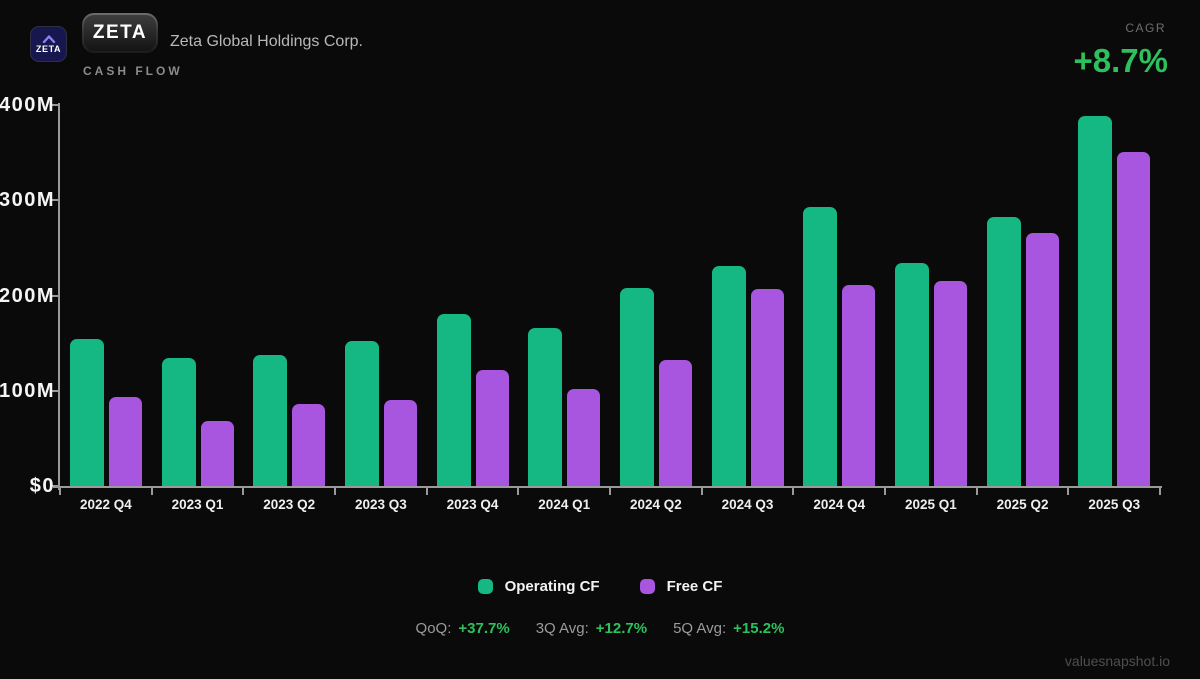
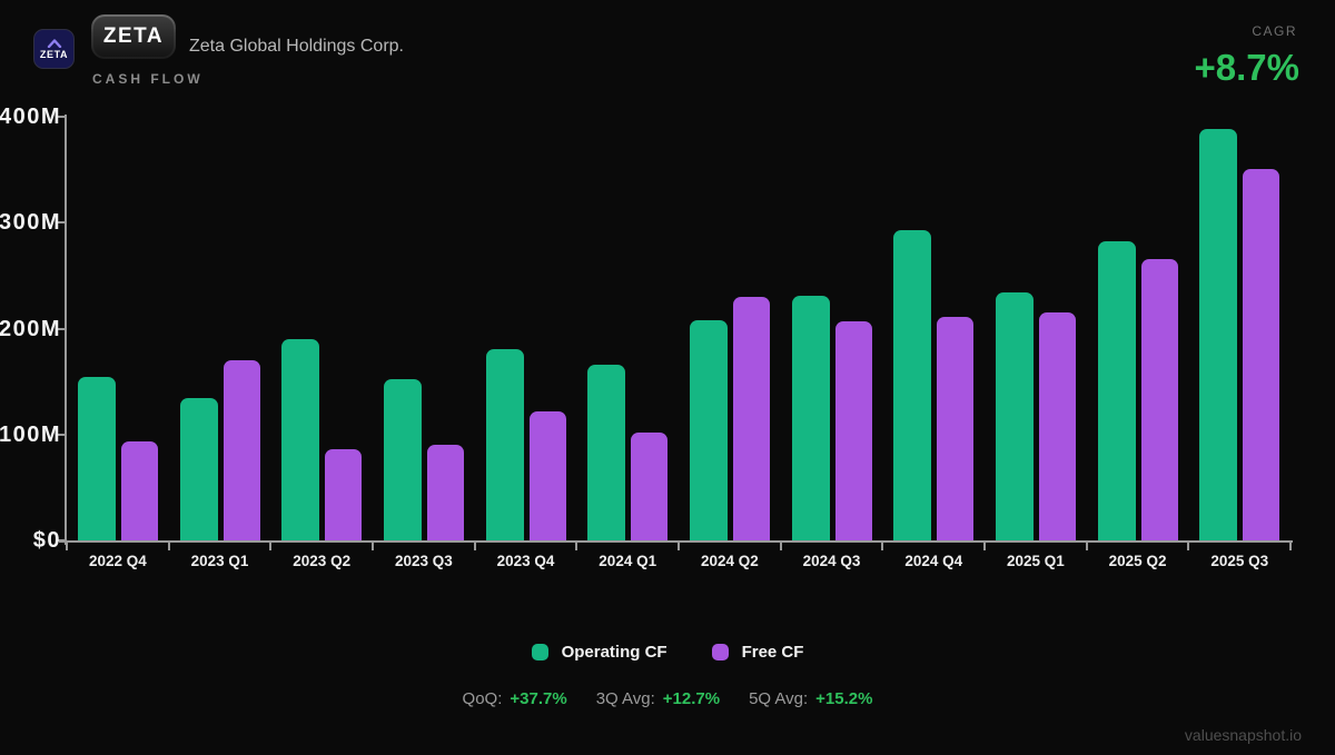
Free CF/2023 Q1: $70M -> $170M
Operating CF/2023 Q2: $140M -> $190M
Free CF/2024 Q2: $130M -> $230M
